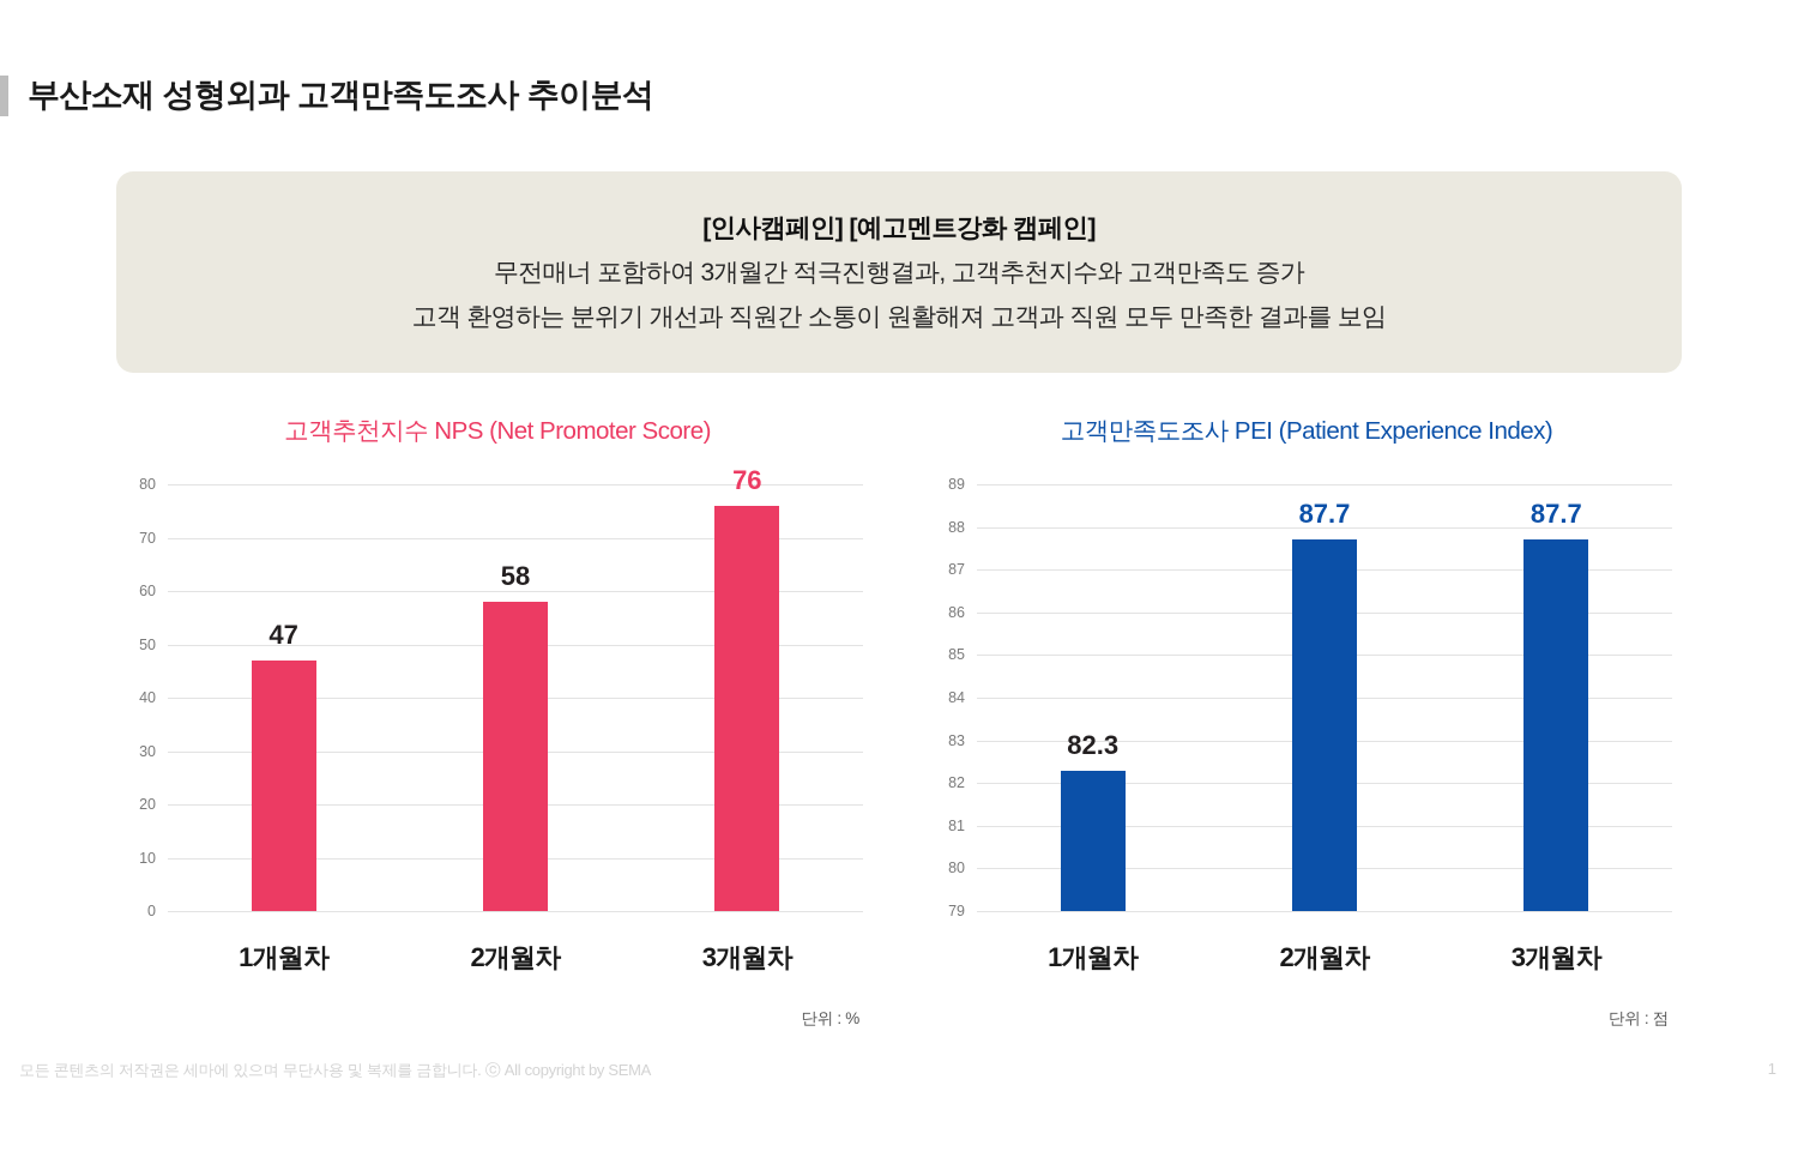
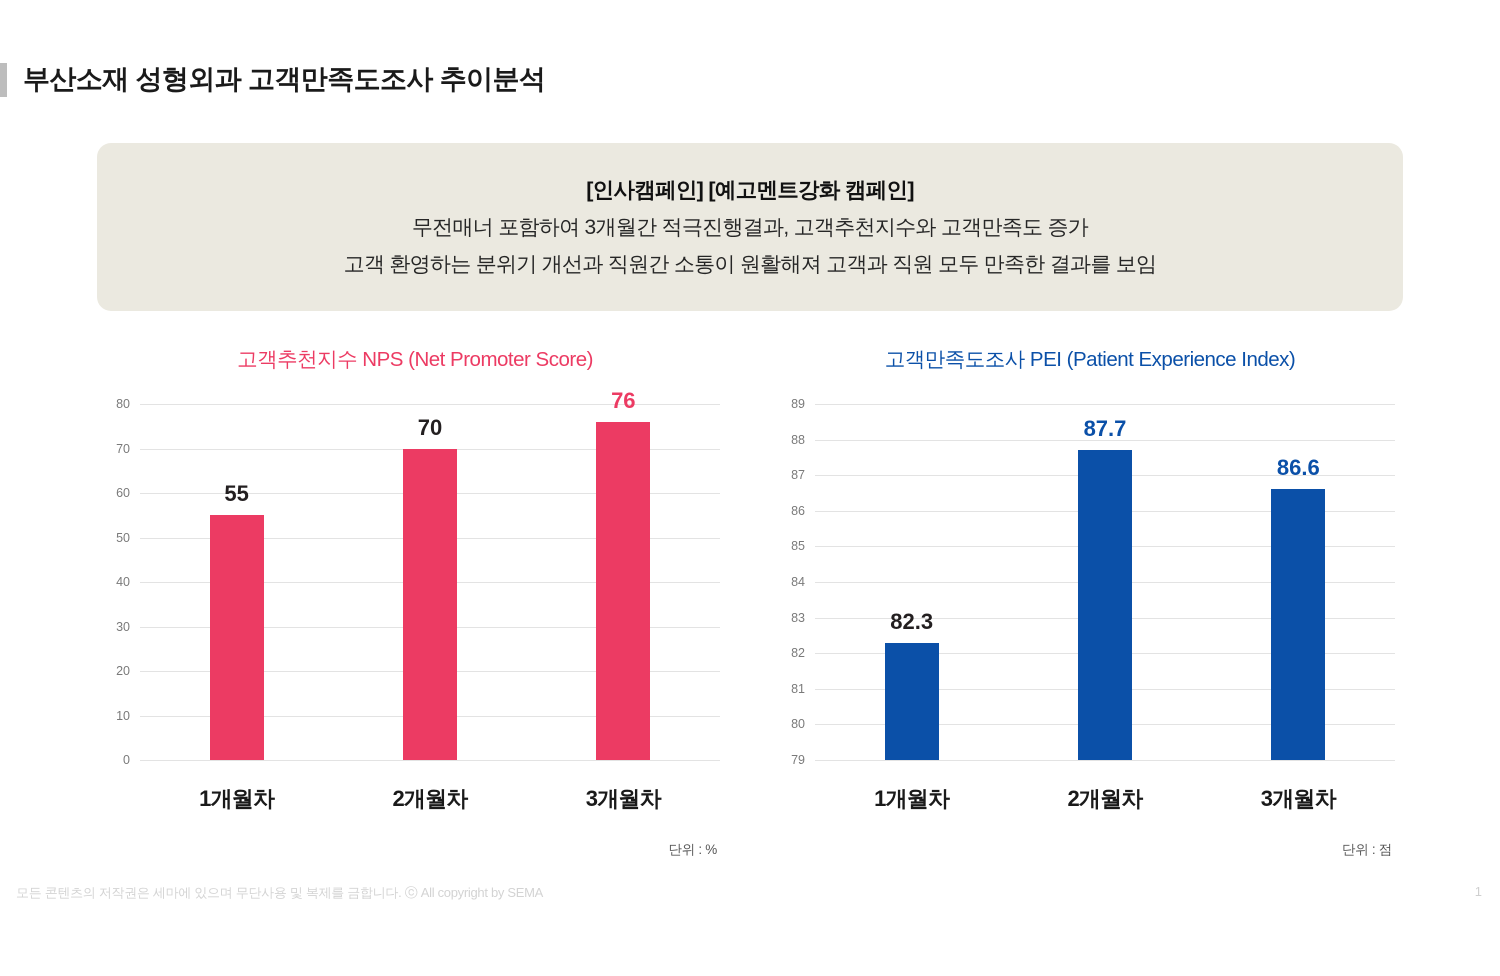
고객추천지수 NPS (Net Promoter Score)/1개월차: 47 -> 55
고객추천지수 NPS (Net Promoter Score)/2개월차: 58 -> 70
고객만족도조사 PEI (Patient Experience Index)/3개월차: 87.7 -> 86.6
